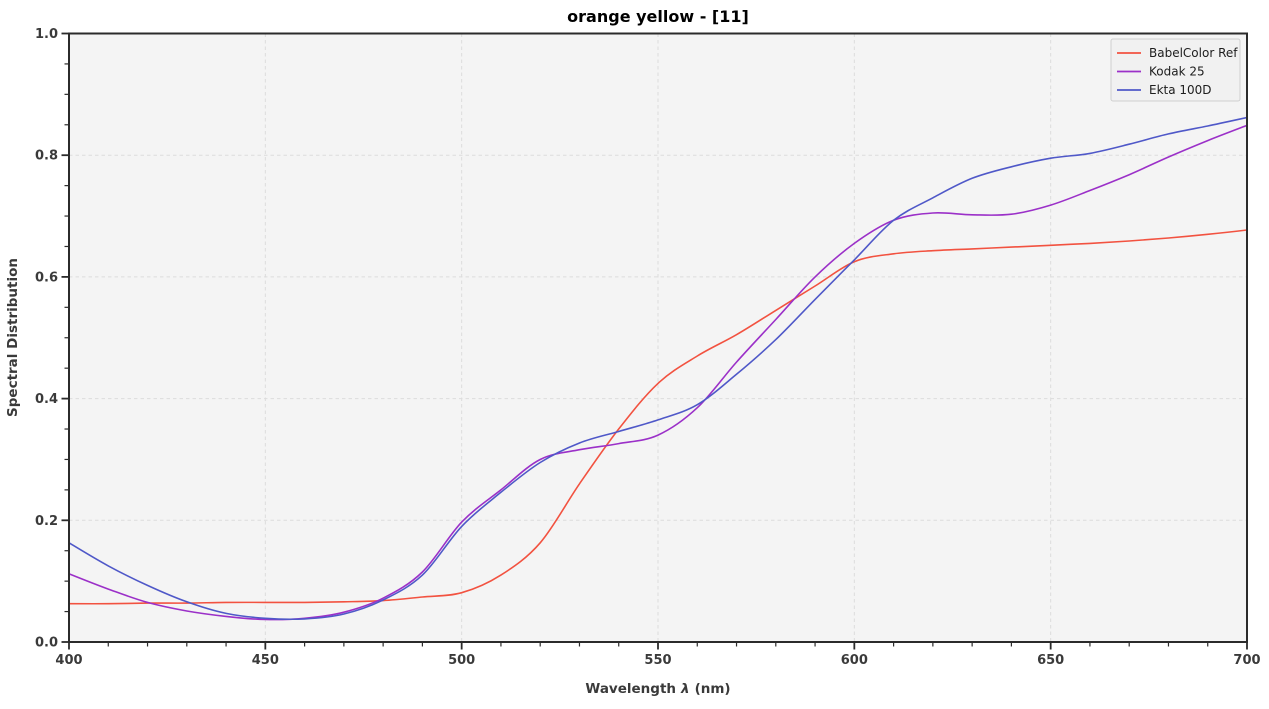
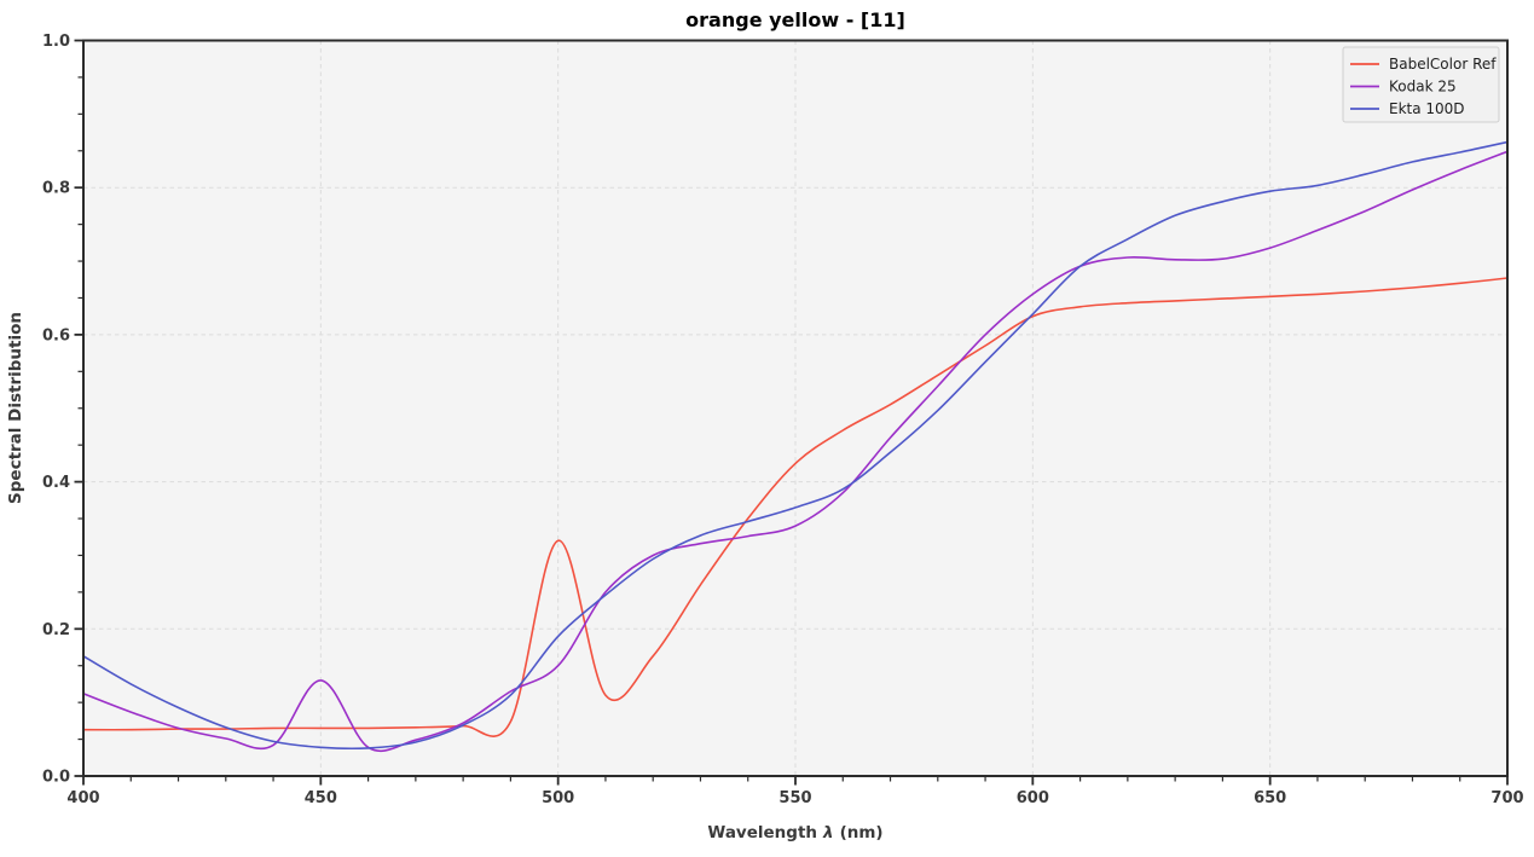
Kodak 25/450: 0.04 -> 0.13
BabelColor Ref/500: 0.08 -> 0.32
Kodak 25/500: 0.20 -> 0.15
